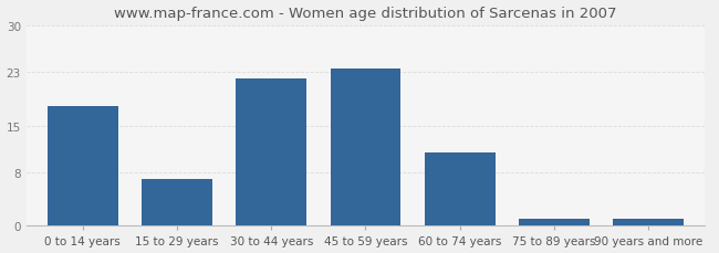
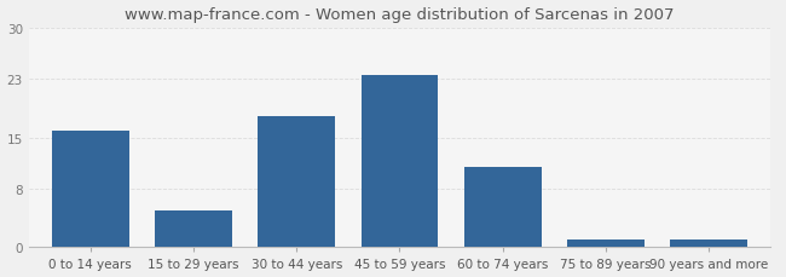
0 to 14 years: 18.0 -> 16.0
15 to 29 years: 7.0 -> 5.0
30 to 44 years: 22.0 -> 18.0
